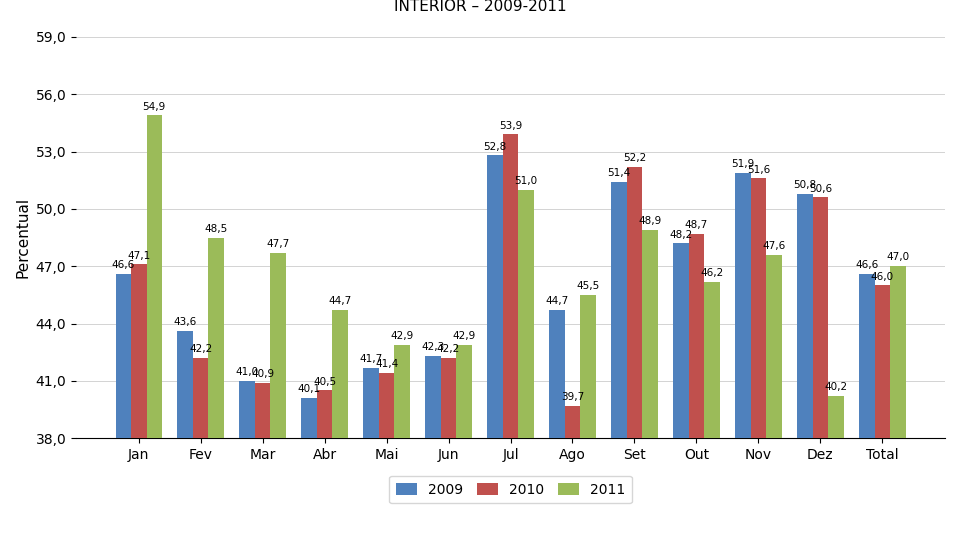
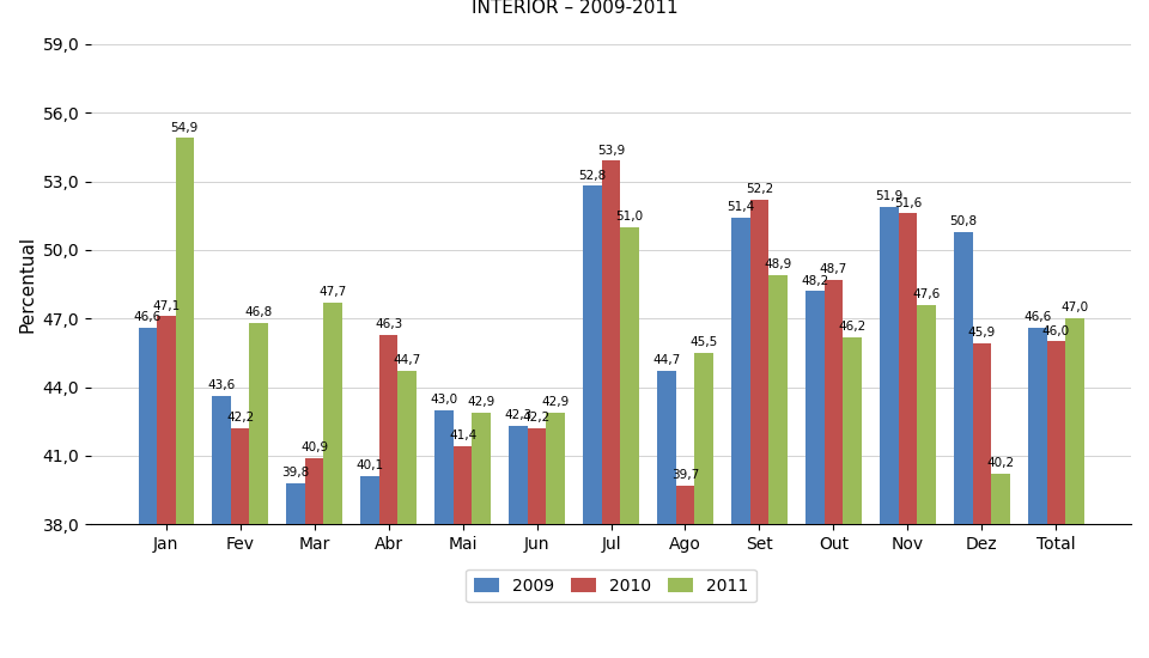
2011/Fev: 48,5 -> 46,8
2009/Mar: 41,0 -> 39,8
2010/Abr: 40,5 -> 46,3
2009/Mai: 41,7 -> 43,0
2010/Dez: 50,6 -> 45,9
